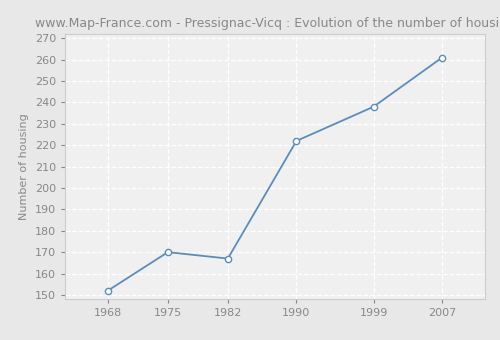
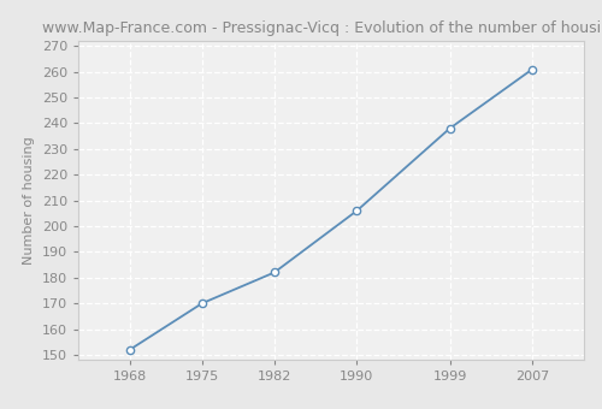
1982: 167 -> 182
1990: 222 -> 206
